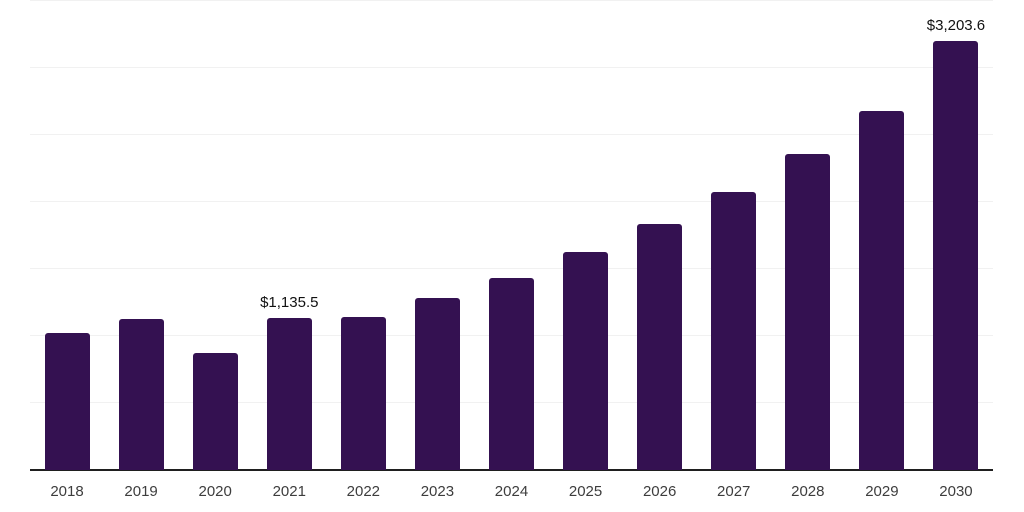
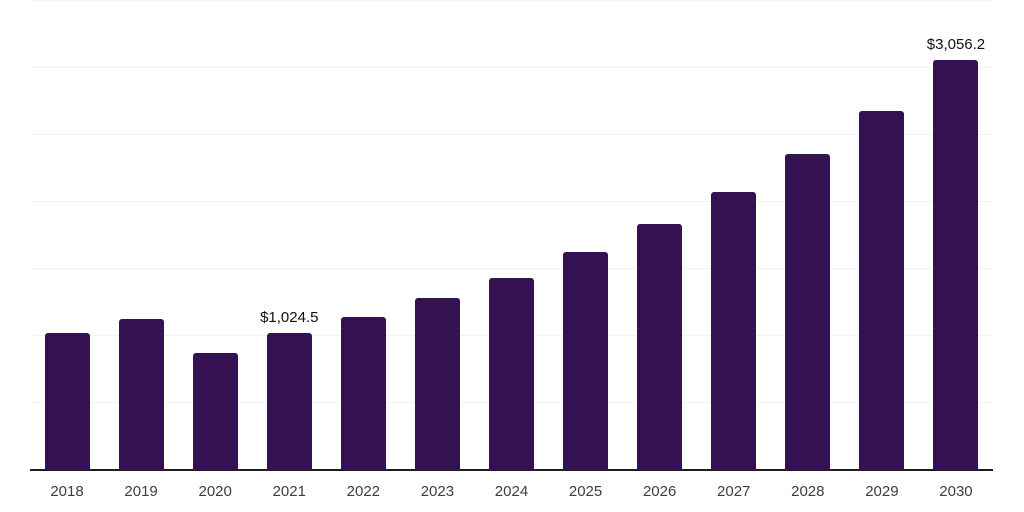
2021: $1,135.5 -> $1,024.5
2030: $3,203.6 -> $3,056.2
